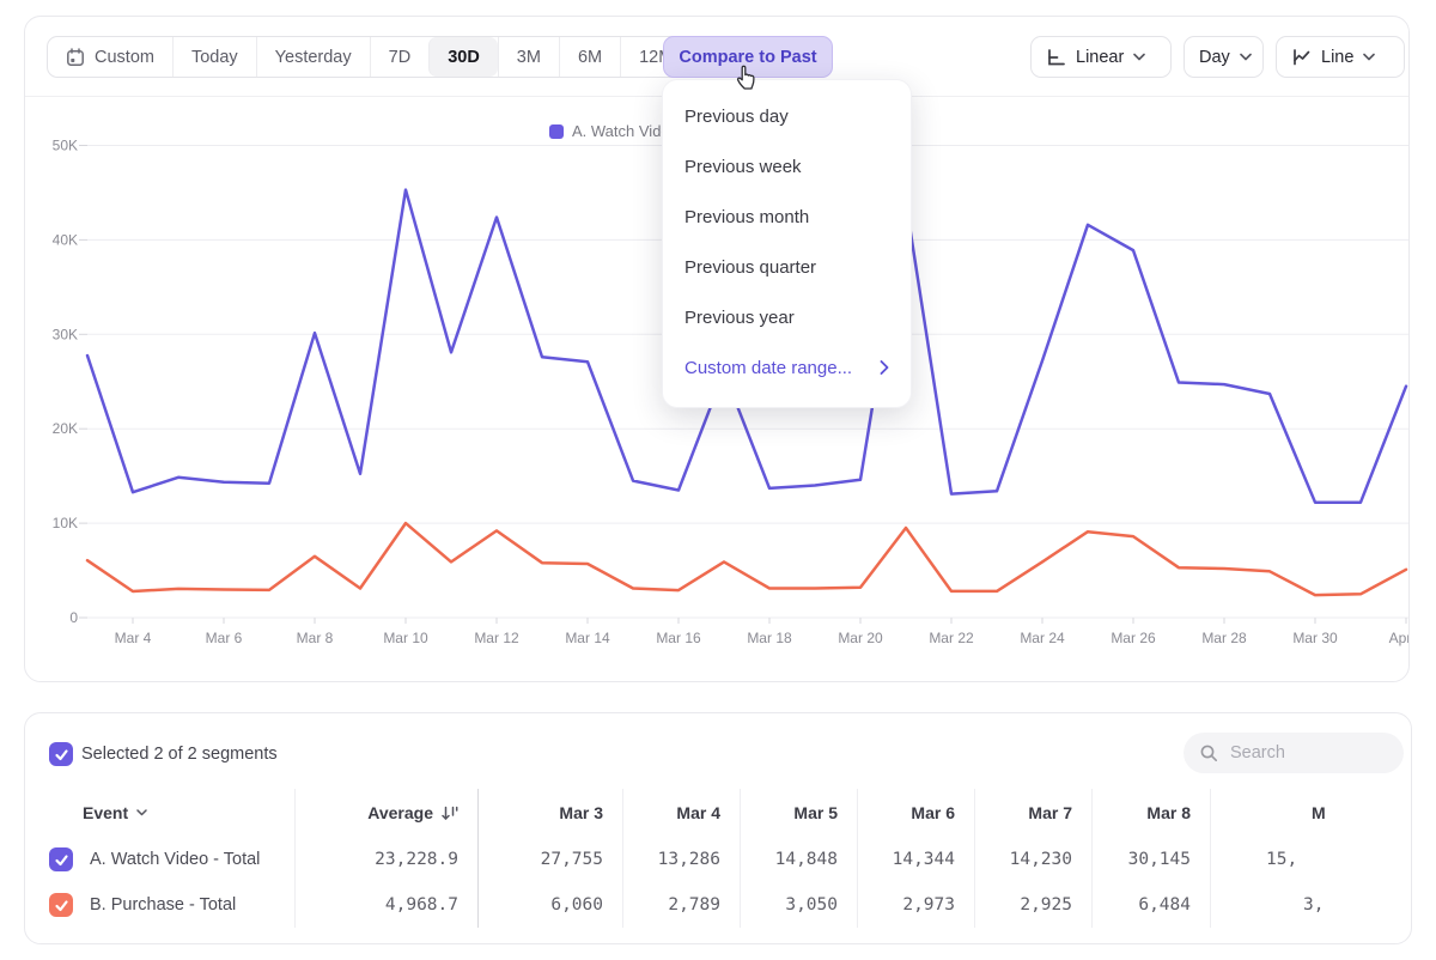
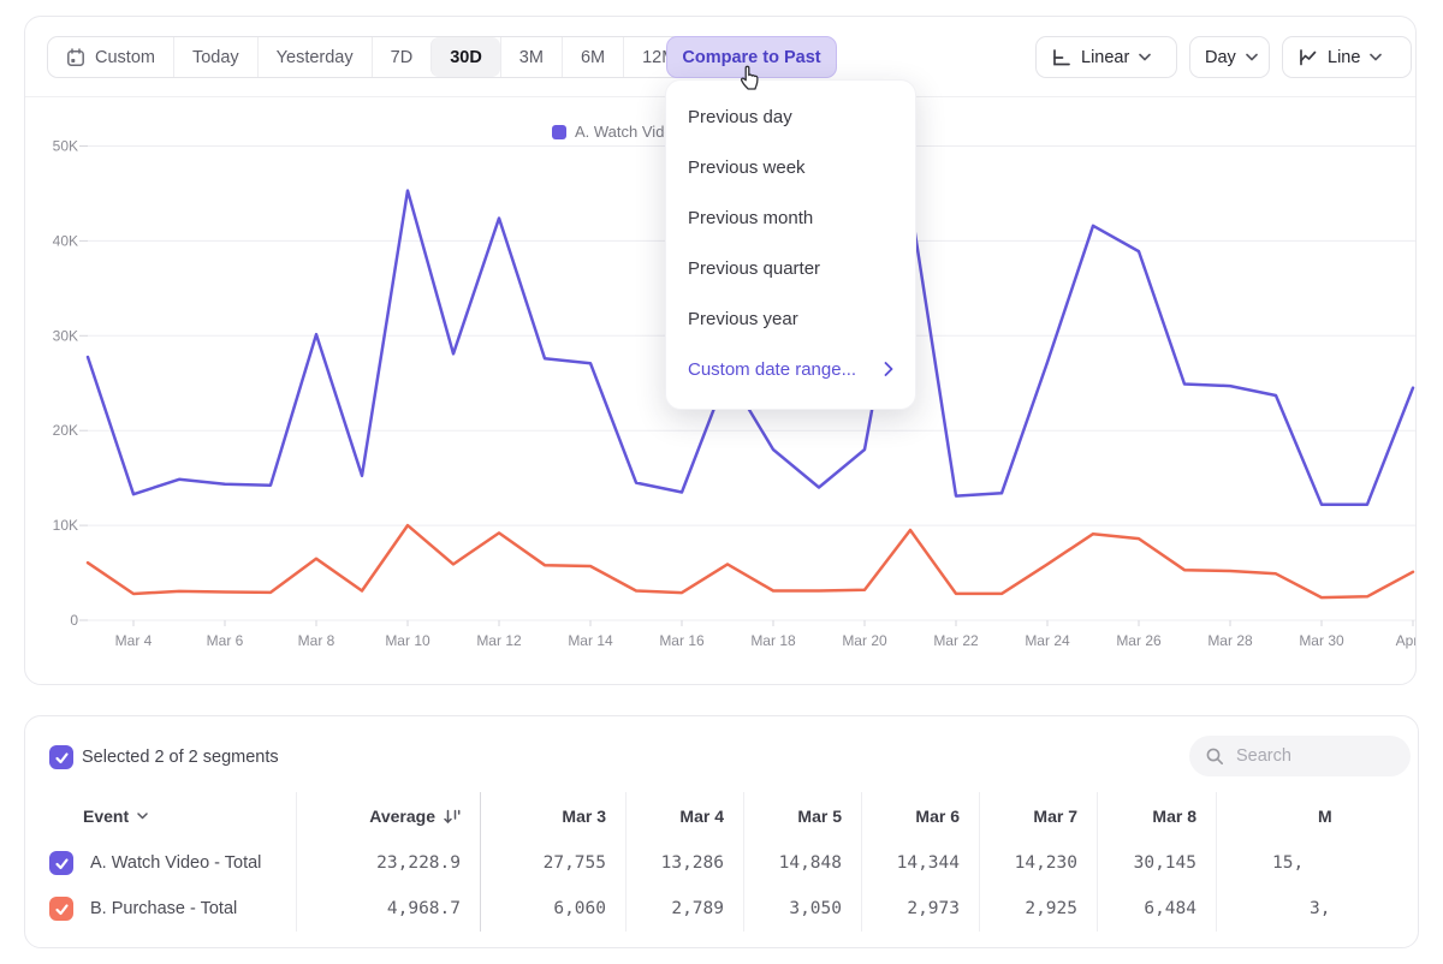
A. Watch Video/Mar 18: 14K -> 18K
A. Watch Video/Mar 20: 15K -> 18K
